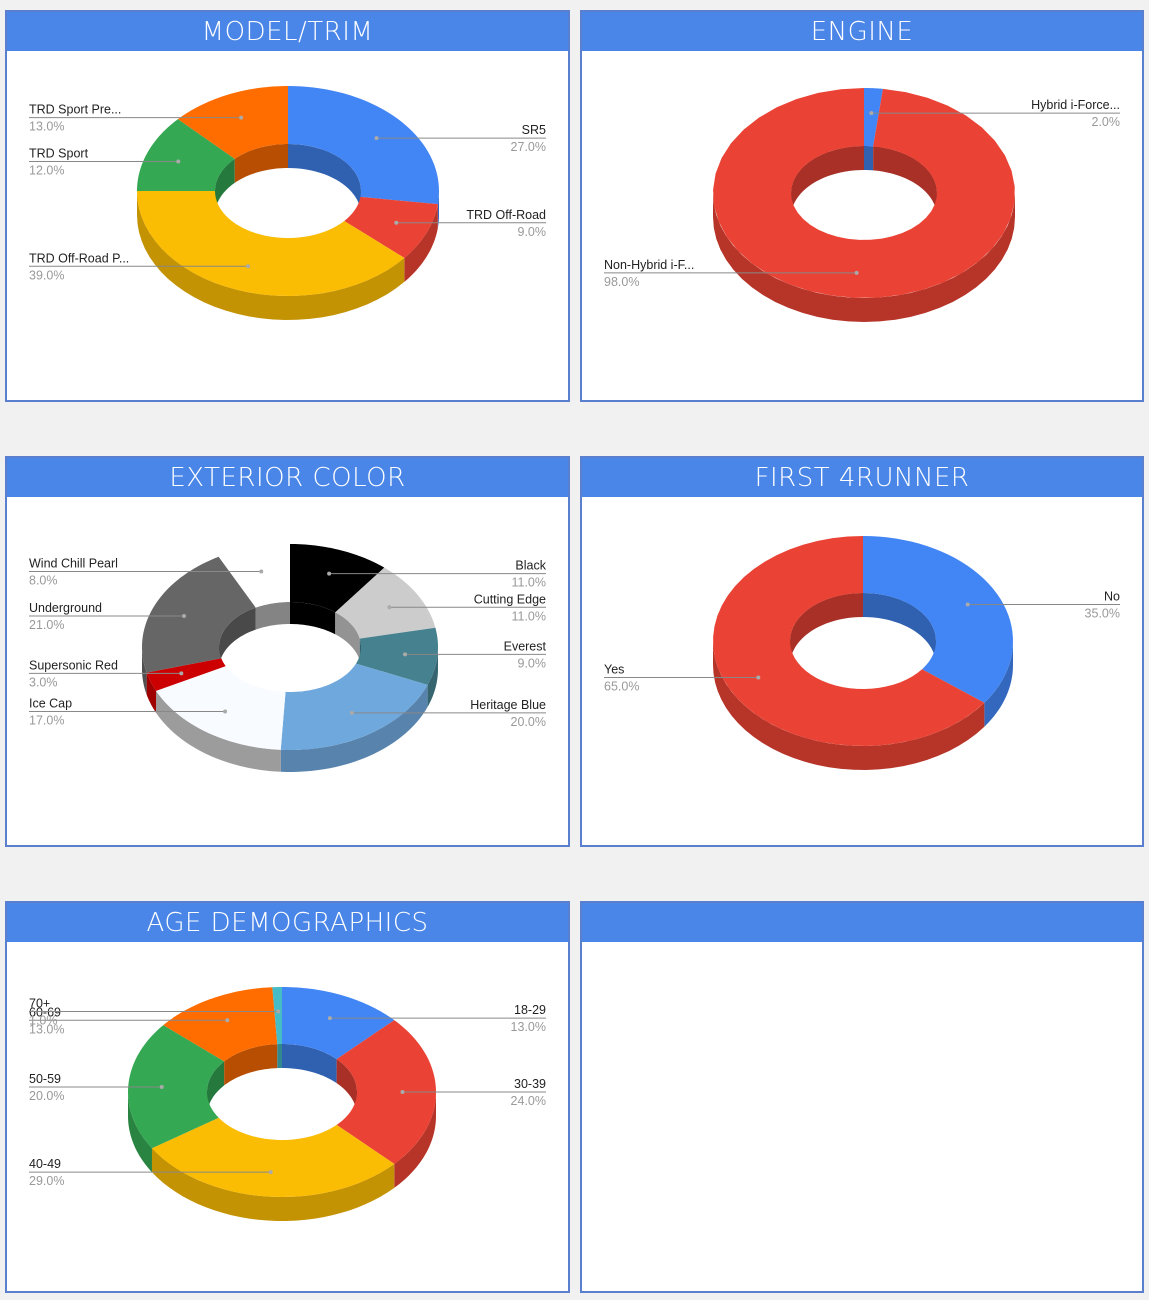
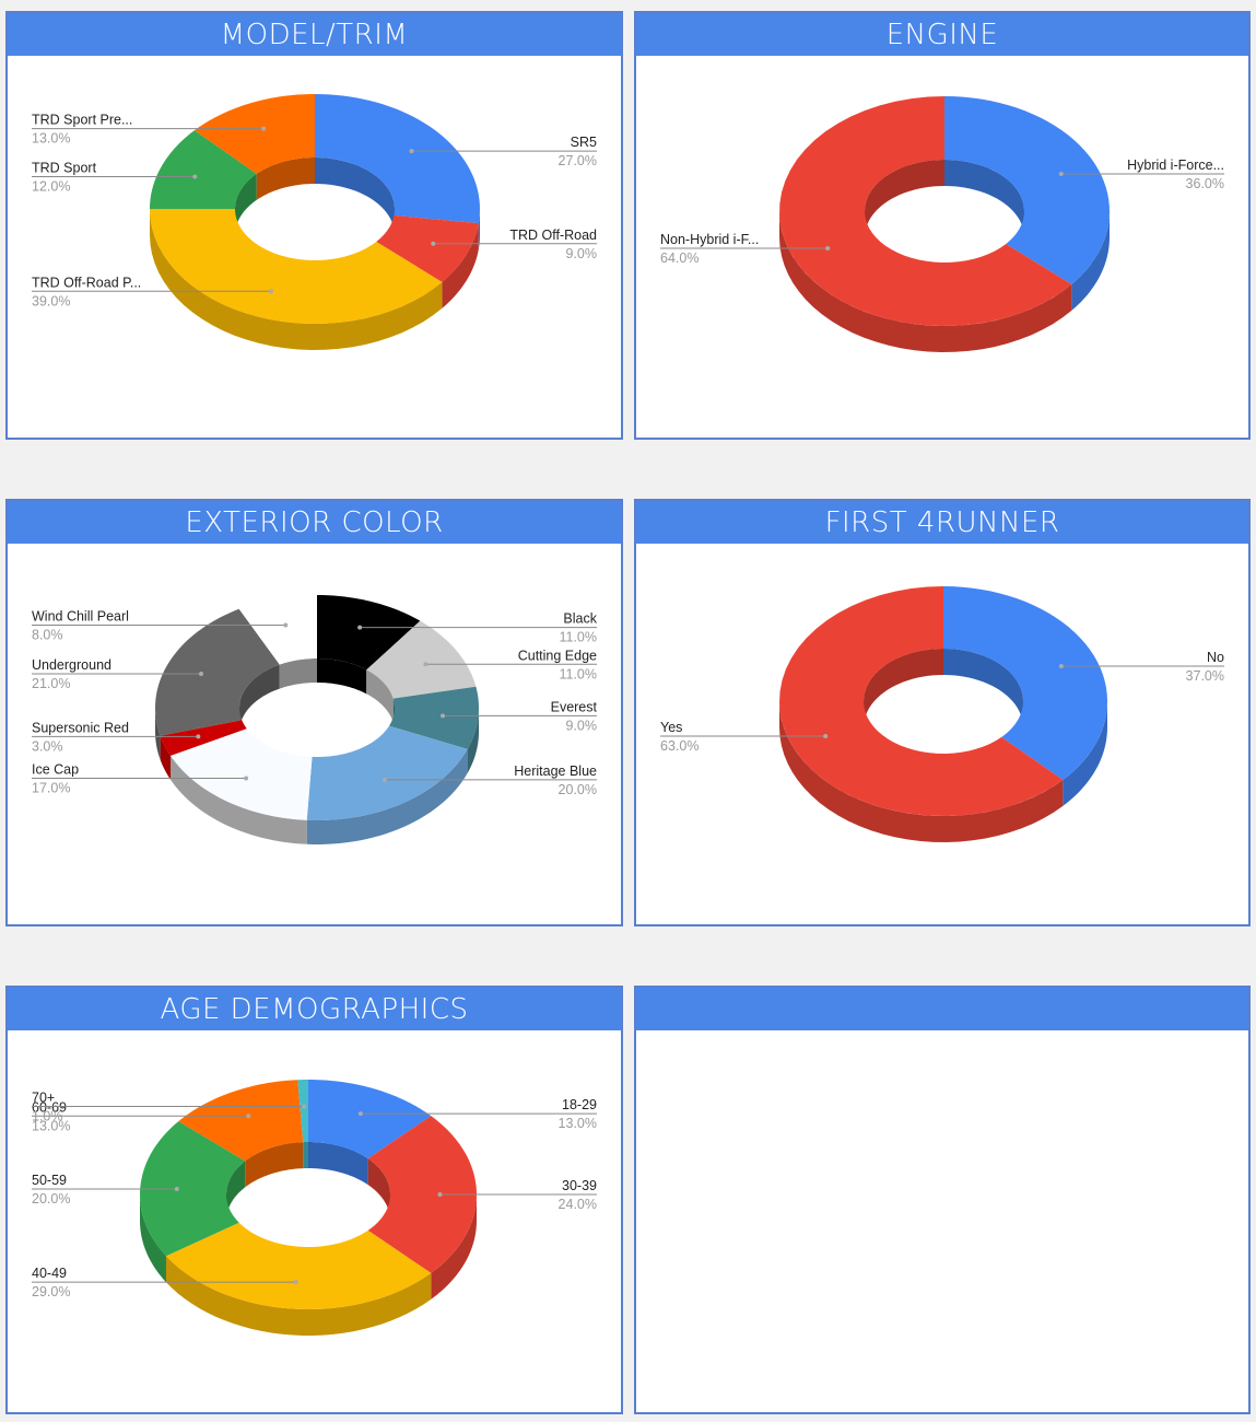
ENGINE/Hybrid i-Force...: 2.0% -> 36.0%
ENGINE/Non-Hybrid i-F...: 98.0% -> 64.0%
FIRST 4RUNNER/No: 35.0% -> 37.0%
FIRST 4RUNNER/Yes: 65.0% -> 63.0%
